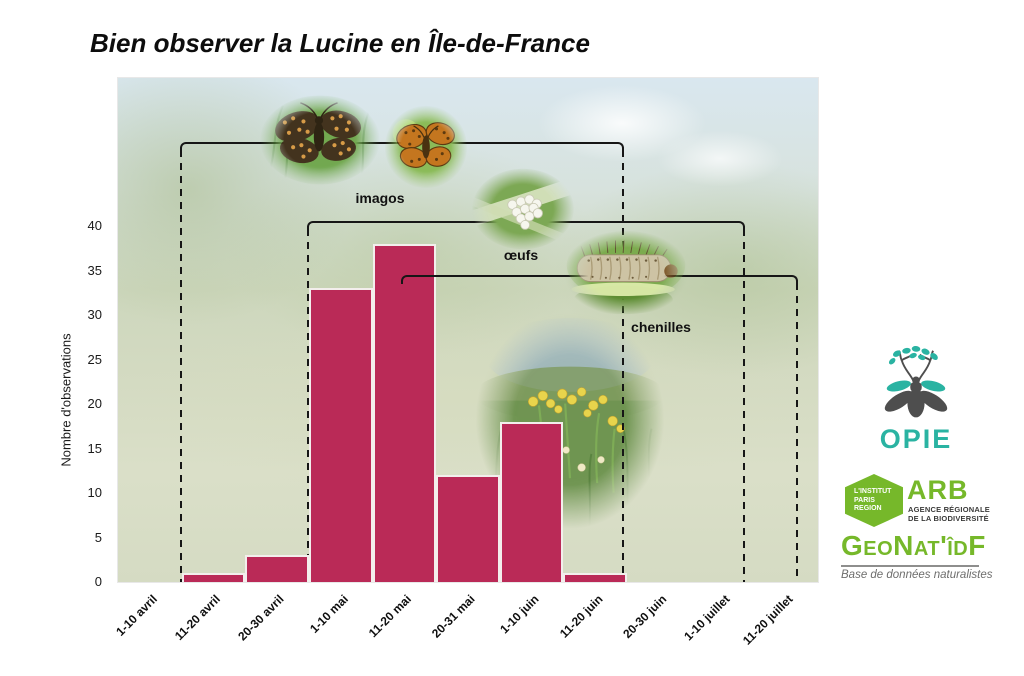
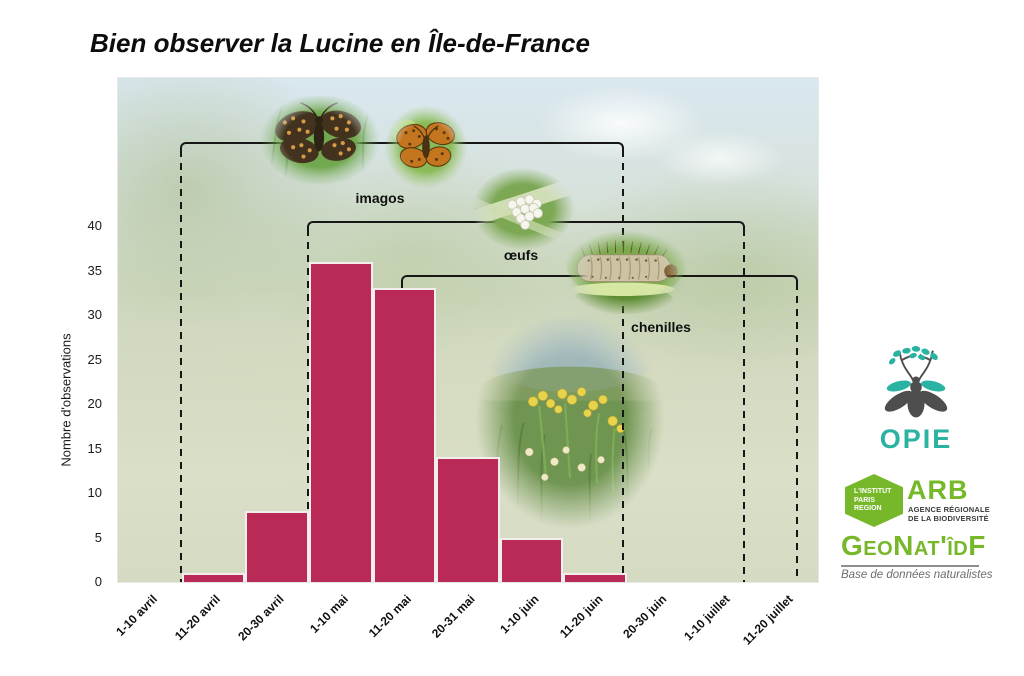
20-30 avril: 3 -> 8
1-10 mai: 33 -> 36
11-20 mai: 38 -> 33
20-31 mai: 12 -> 14
1-10 juin: 18 -> 5
